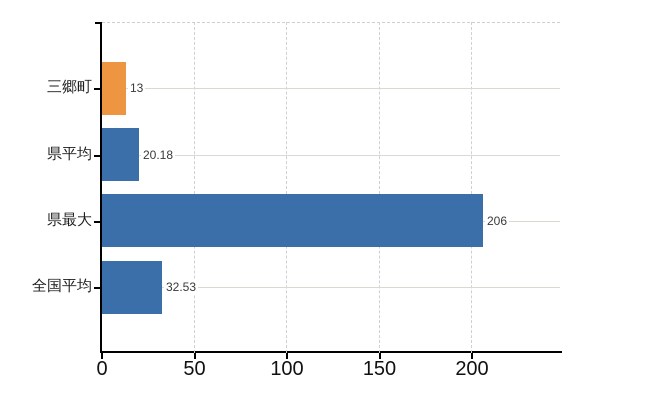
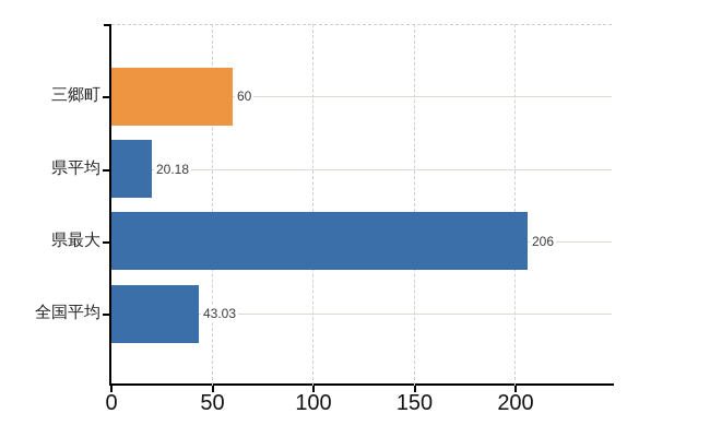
三郷町: 13 -> 60
全国平均: 32.53 -> 43.03
